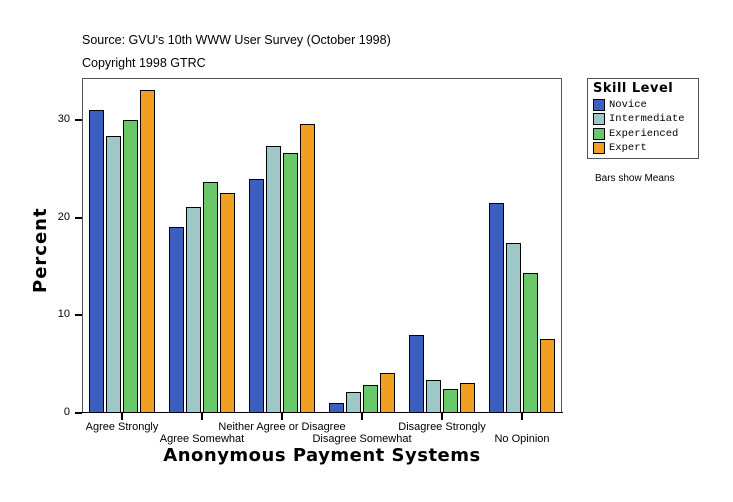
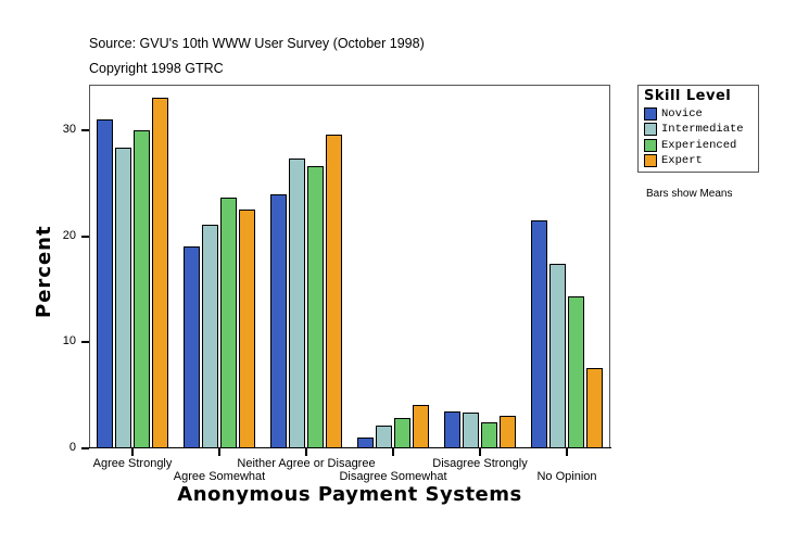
Novice/Disagree Strongly: 8 -> 4
